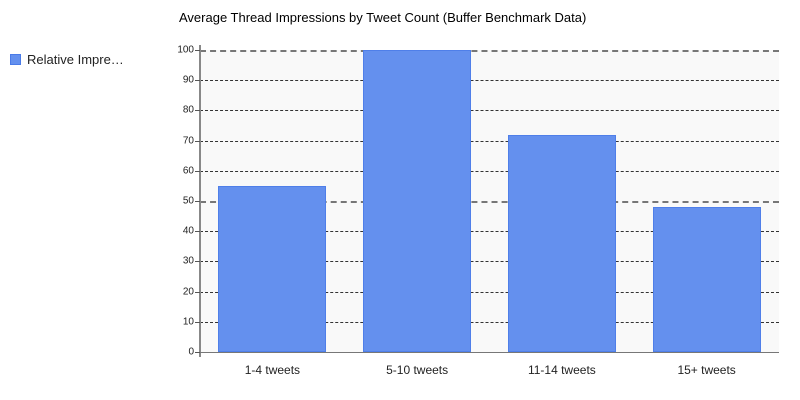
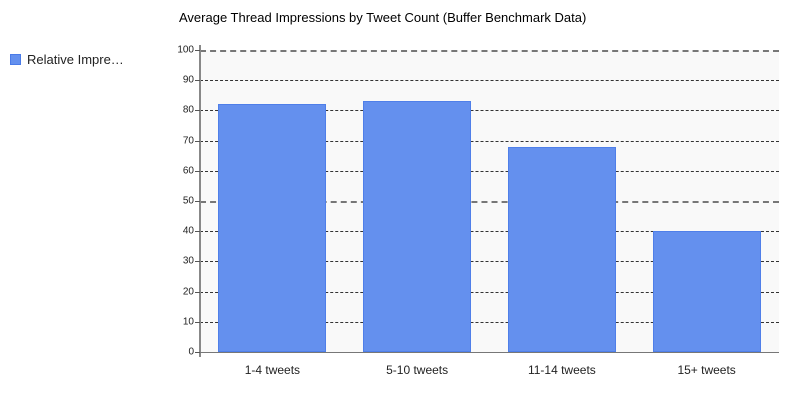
1-4 tweets: 55 -> 82
5-10 tweets: 100 -> 83
11-14 tweets: 72 -> 68
15+ tweets: 48 -> 40
